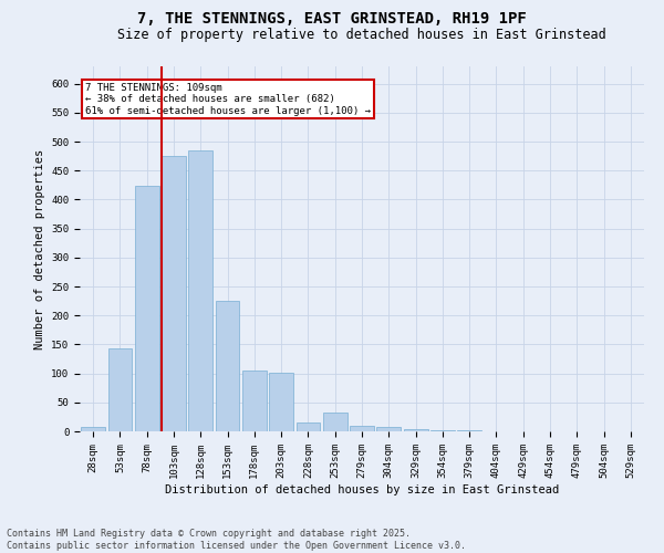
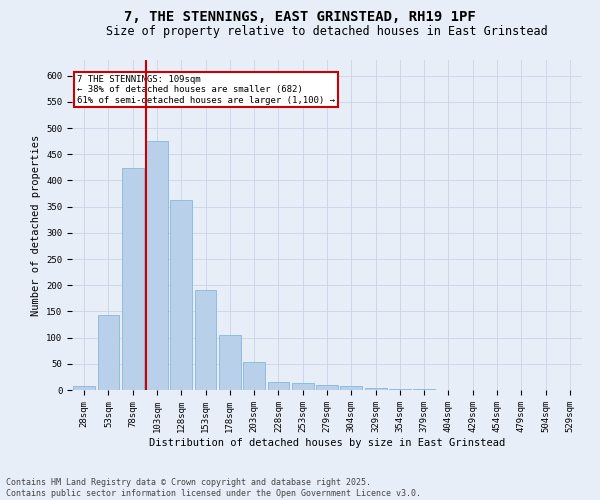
128sqm: 484 -> 362
153sqm: 226 -> 191
203sqm: 102 -> 53
253sqm: 32 -> 13
